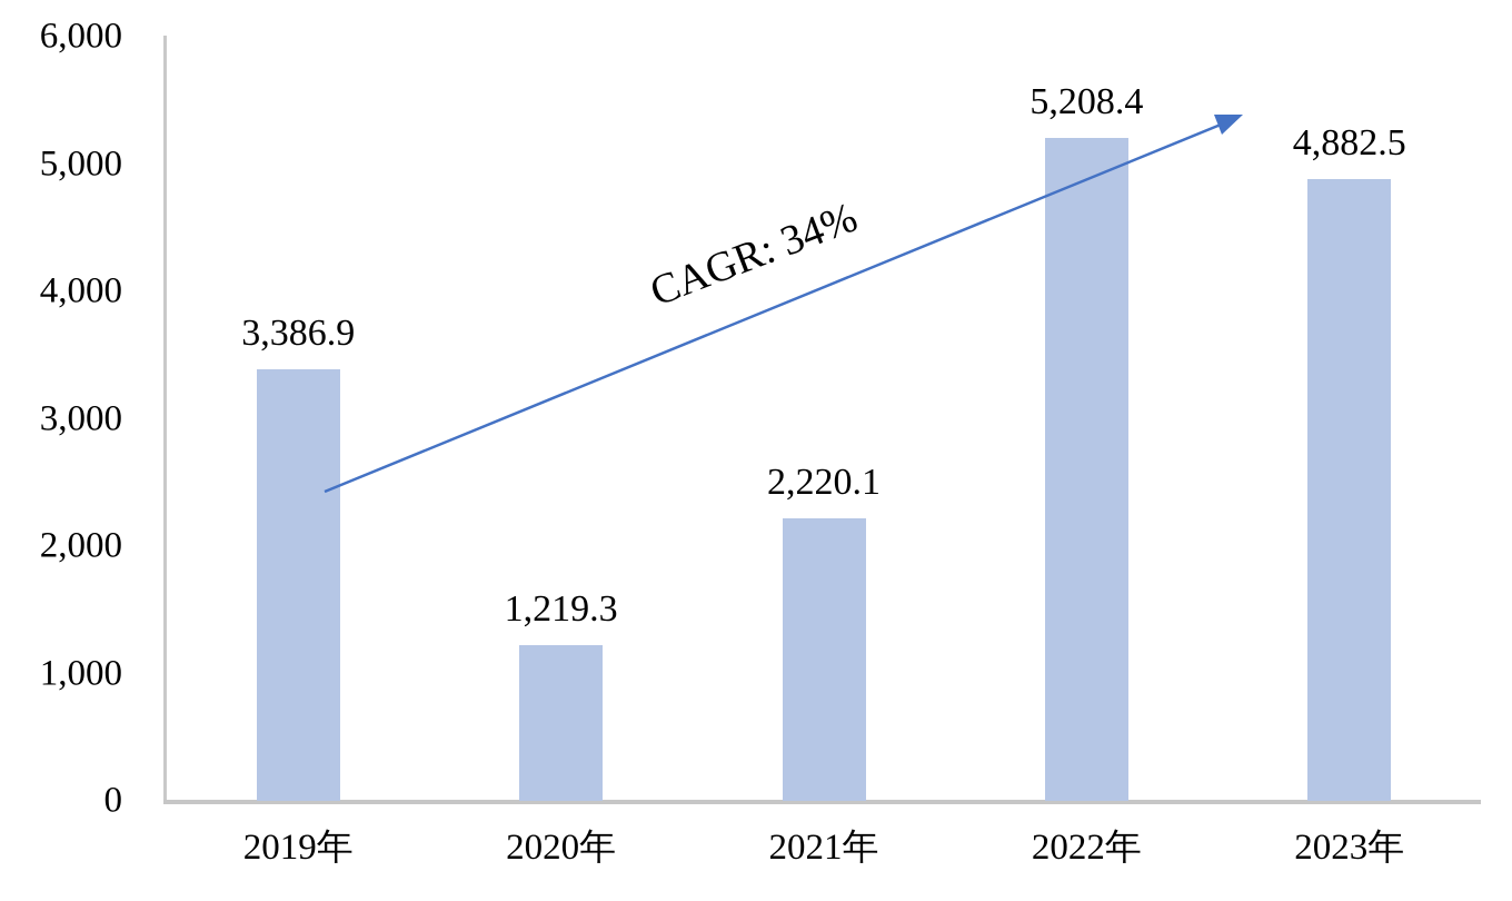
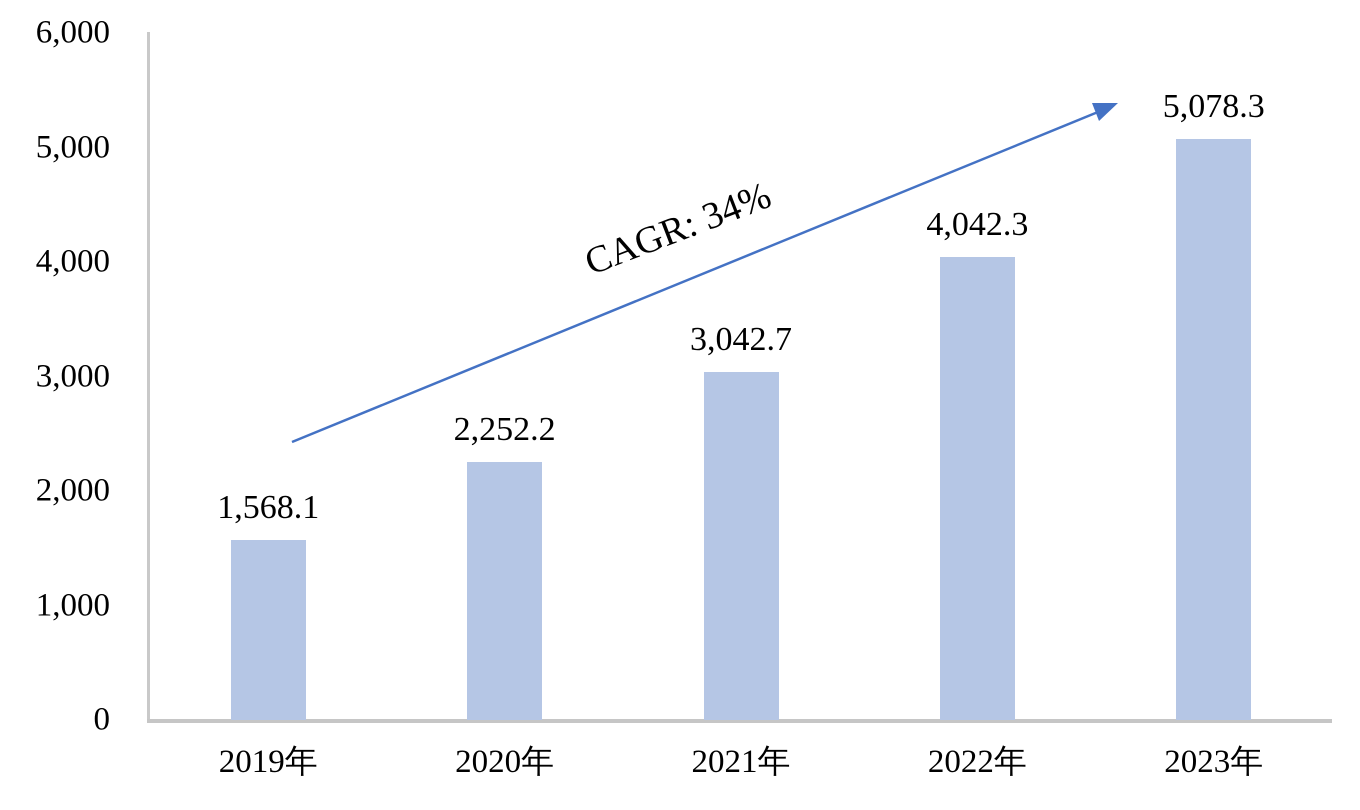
2019年: 3,386.9 -> 1,568.1
2020年: 1,219.3 -> 2,252.2
2021年: 2,220.1 -> 3,042.7
2022年: 5,208.4 -> 4,042.3
2023年: 4,882.5 -> 5,078.3
